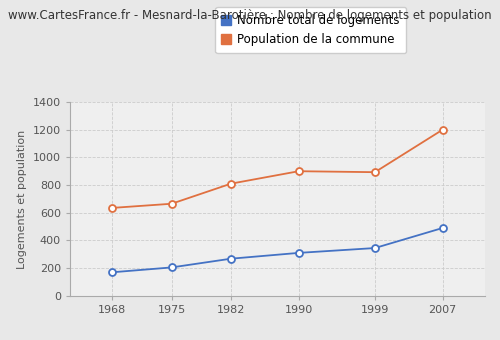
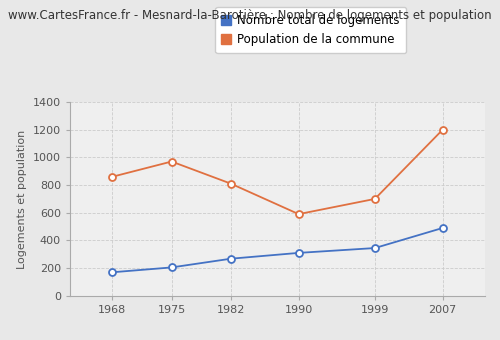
Population de la commune/1968: 640 -> 860
Population de la commune/1975: 660 -> 970
Population de la commune/1990: 900 -> 590
Population de la commune/1999: 890 -> 700
